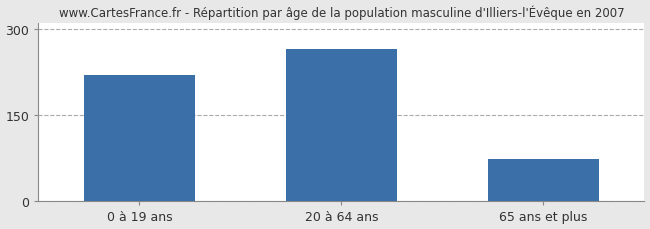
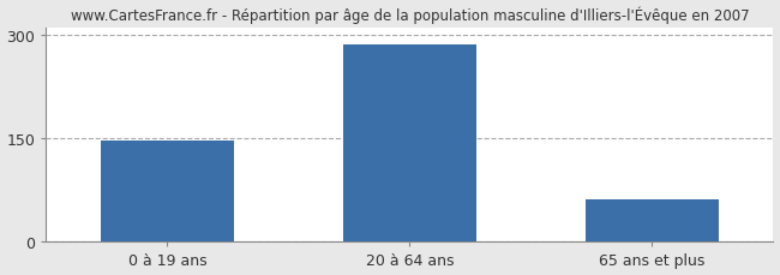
0 à 19 ans: 220 -> 146
20 à 64 ans: 264 -> 285
65 ans et plus: 74 -> 62
